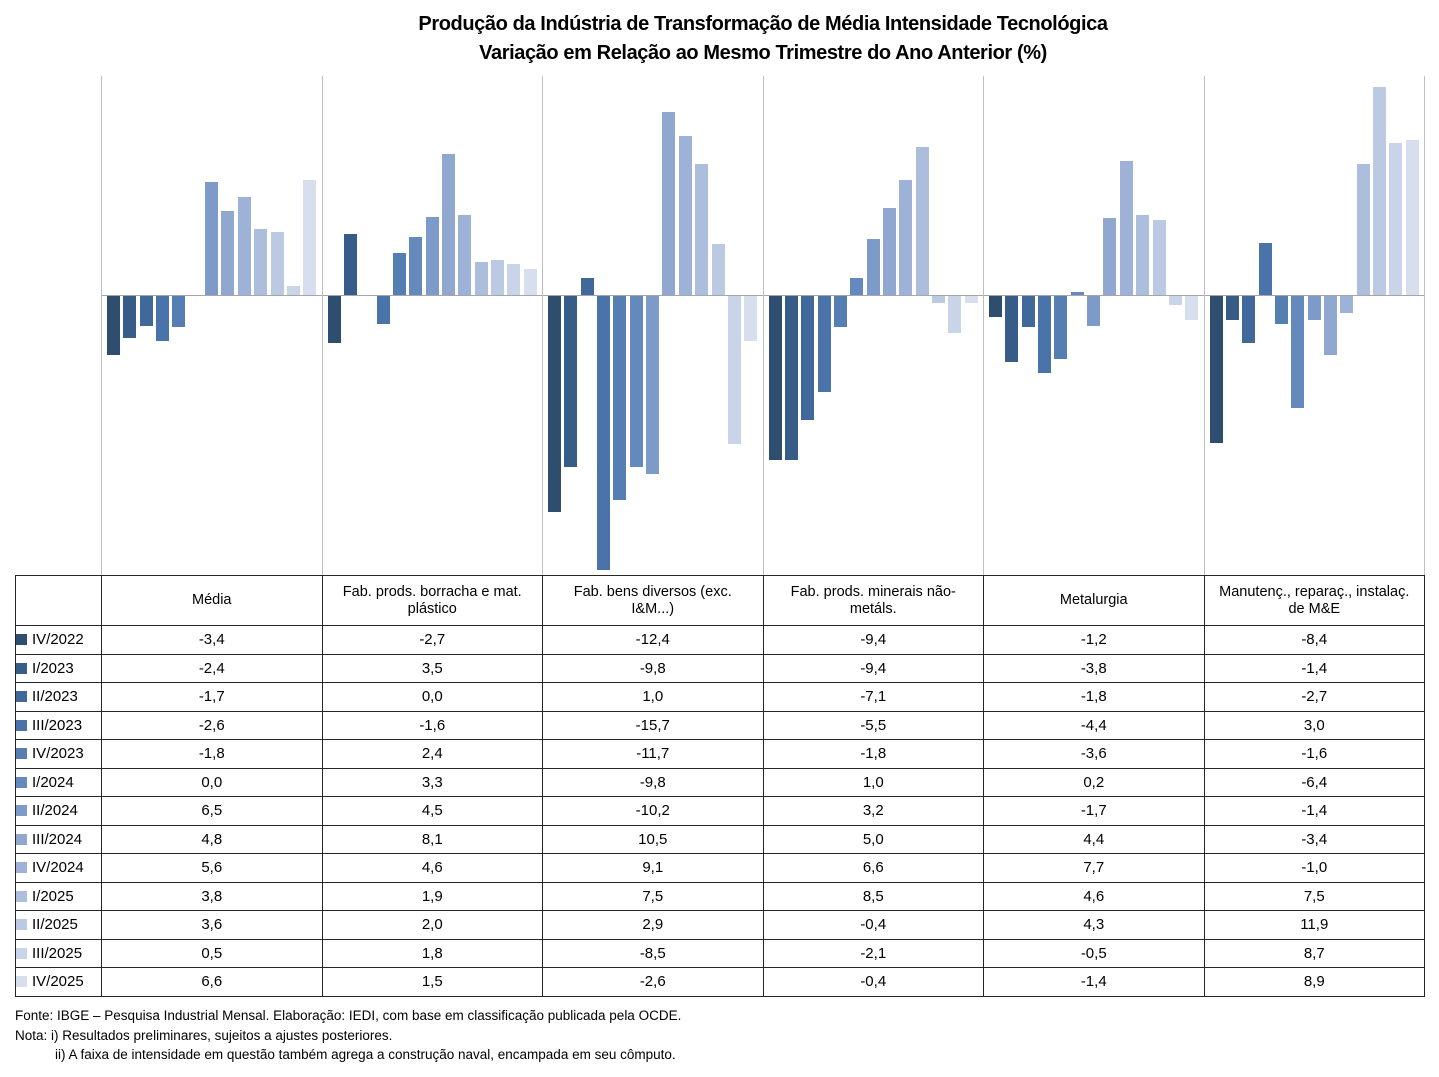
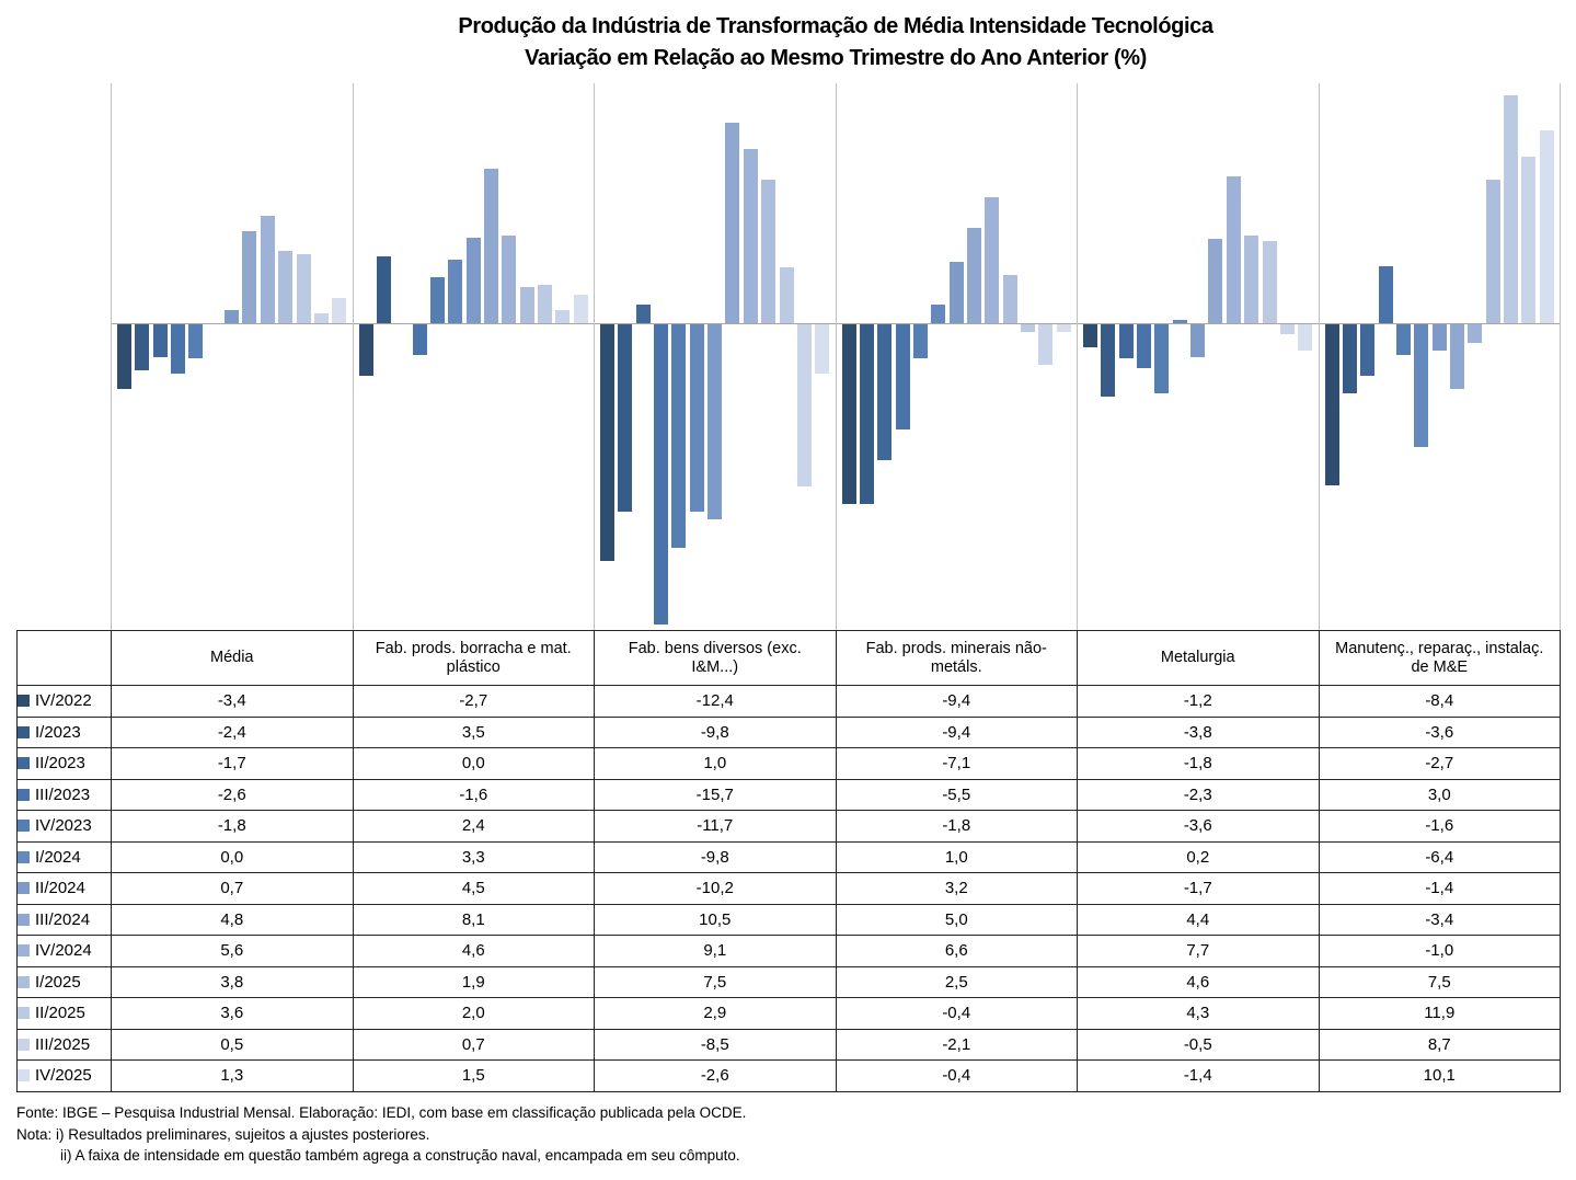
II/2024/Média: 6,5 -> 0,7
IV/2025/Média: 6,6 -> 1,3
III/2025/Fab. prods. borracha e mat. plástico: 1,8 -> 0,7
I/2025/Fab. prods. minerais não-metáls.: 8,5 -> 2,5
III/2023/Metalurgia: -4,4 -> -2,3
I/2023/Manutenç., reparaç., instalaç. de M&E: -1,4 -> -3,6
IV/2025/Manutenç., reparaç., instalaç. de M&E: 8,9 -> 10,1
